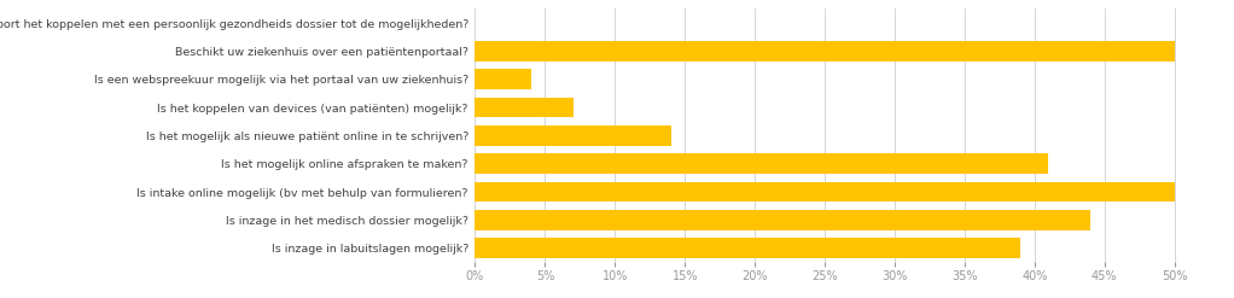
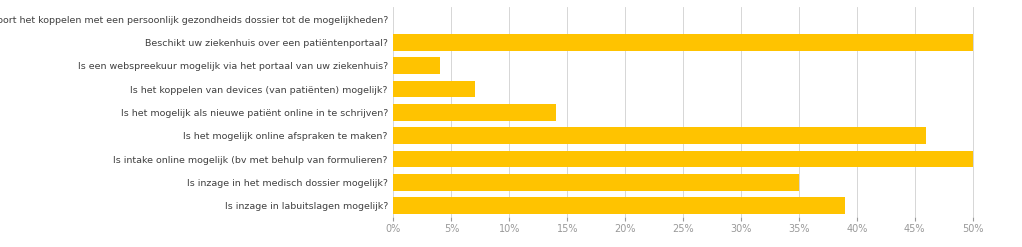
Is het mogelijk online afspraken te maken?: 41% -> 46%
Is inzage in het medisch dossier mogelijk?: 44% -> 35%
